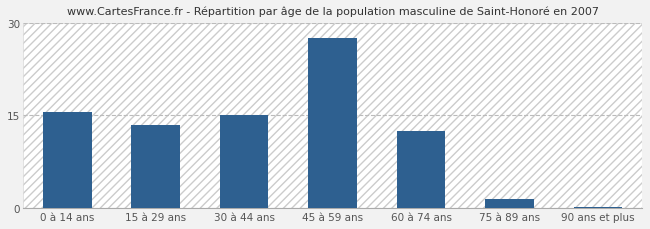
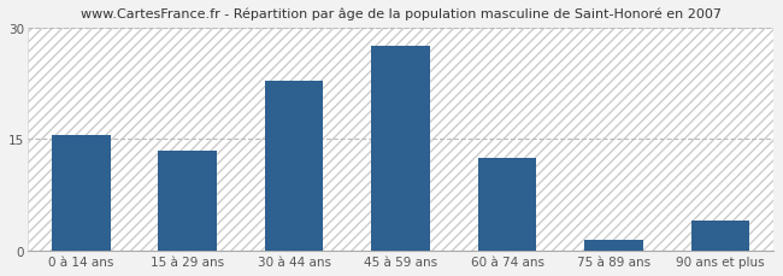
30 à 44 ans: 15.0 -> 22.8
90 ans et plus: 0.2 -> 4.0
